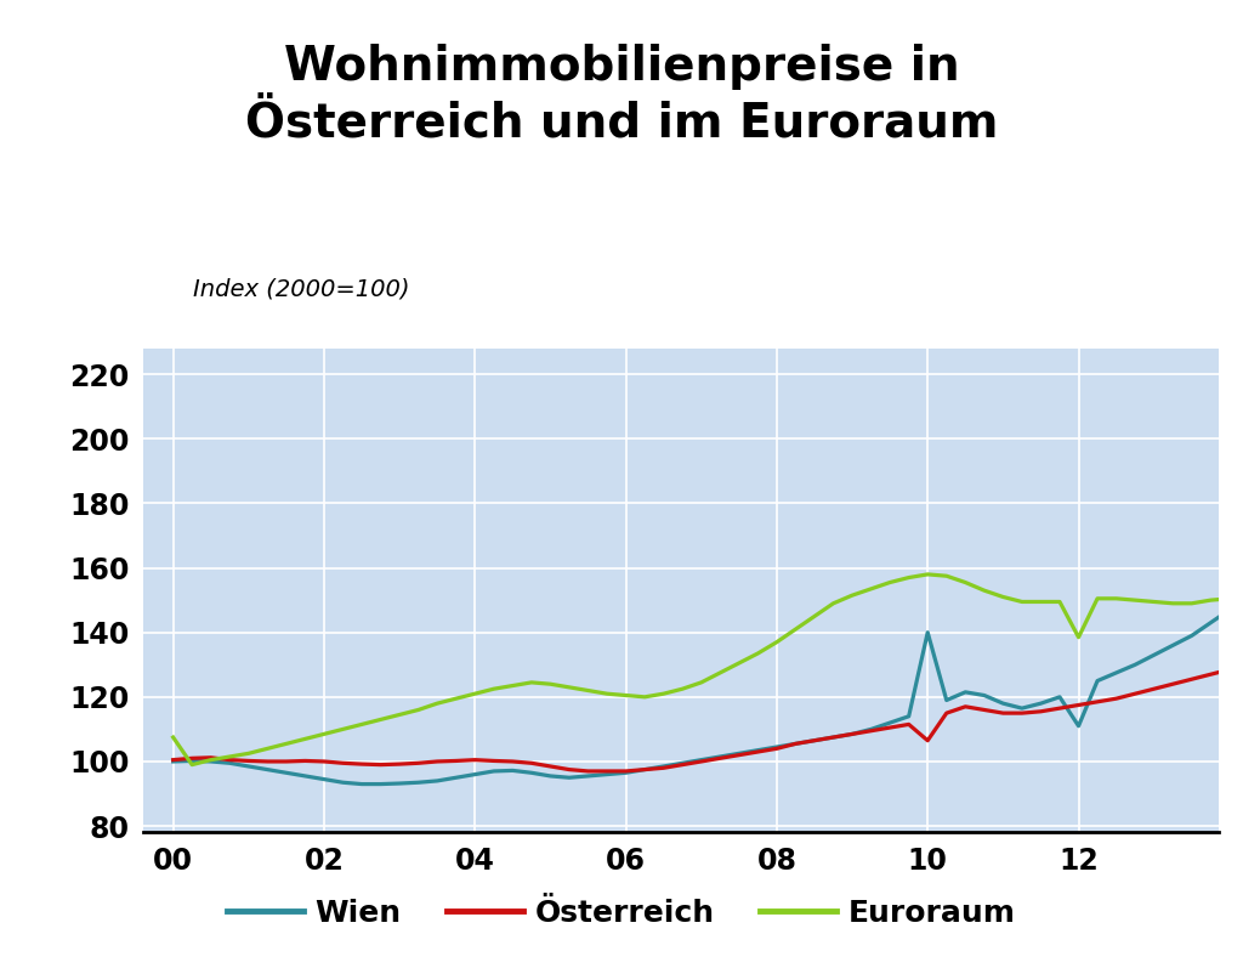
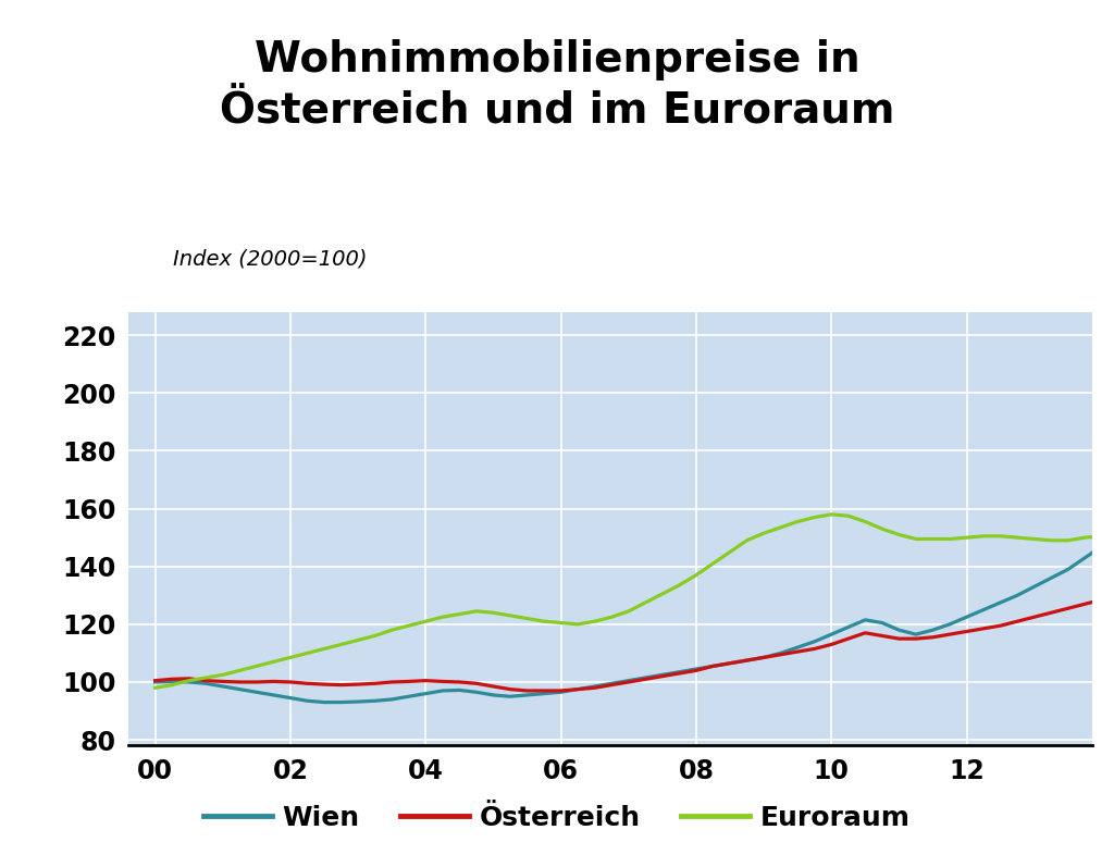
Euroraum/00: 107.5 -> 98.0
Wien/10: 140.0 -> 116.5
Österreich/10: 106.5 -> 113.0
Wien/12: 111.0 -> 122.5
Euroraum/12: 138.5 -> 150.0
